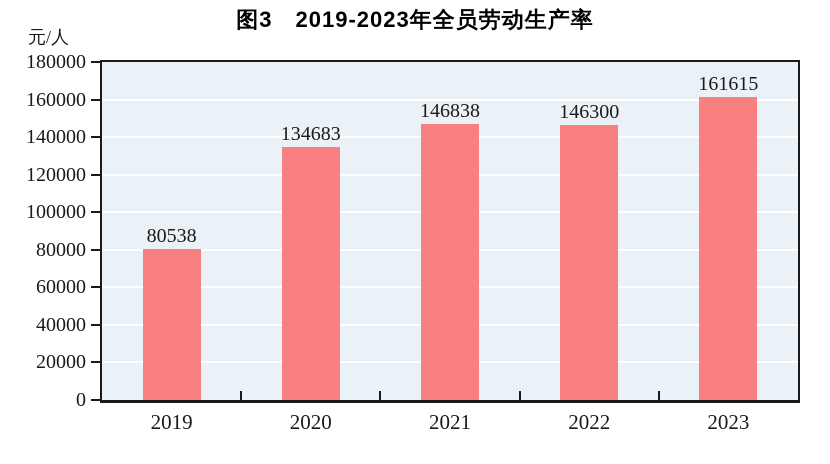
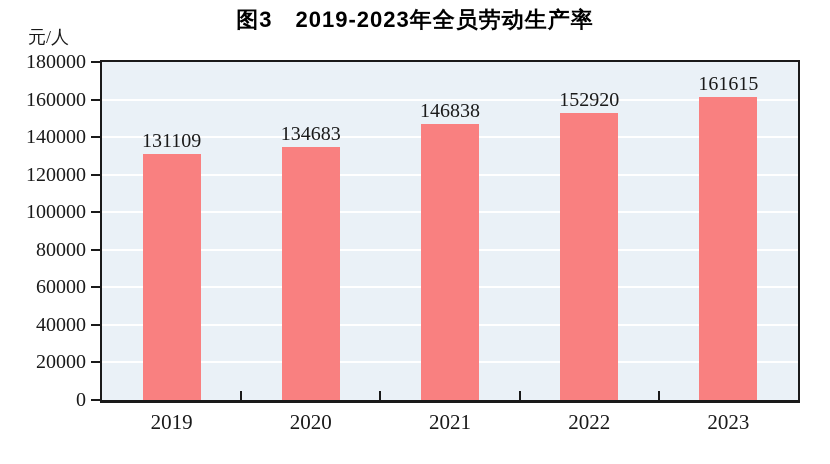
2019: 80538 -> 131109
2022: 146300 -> 152920
